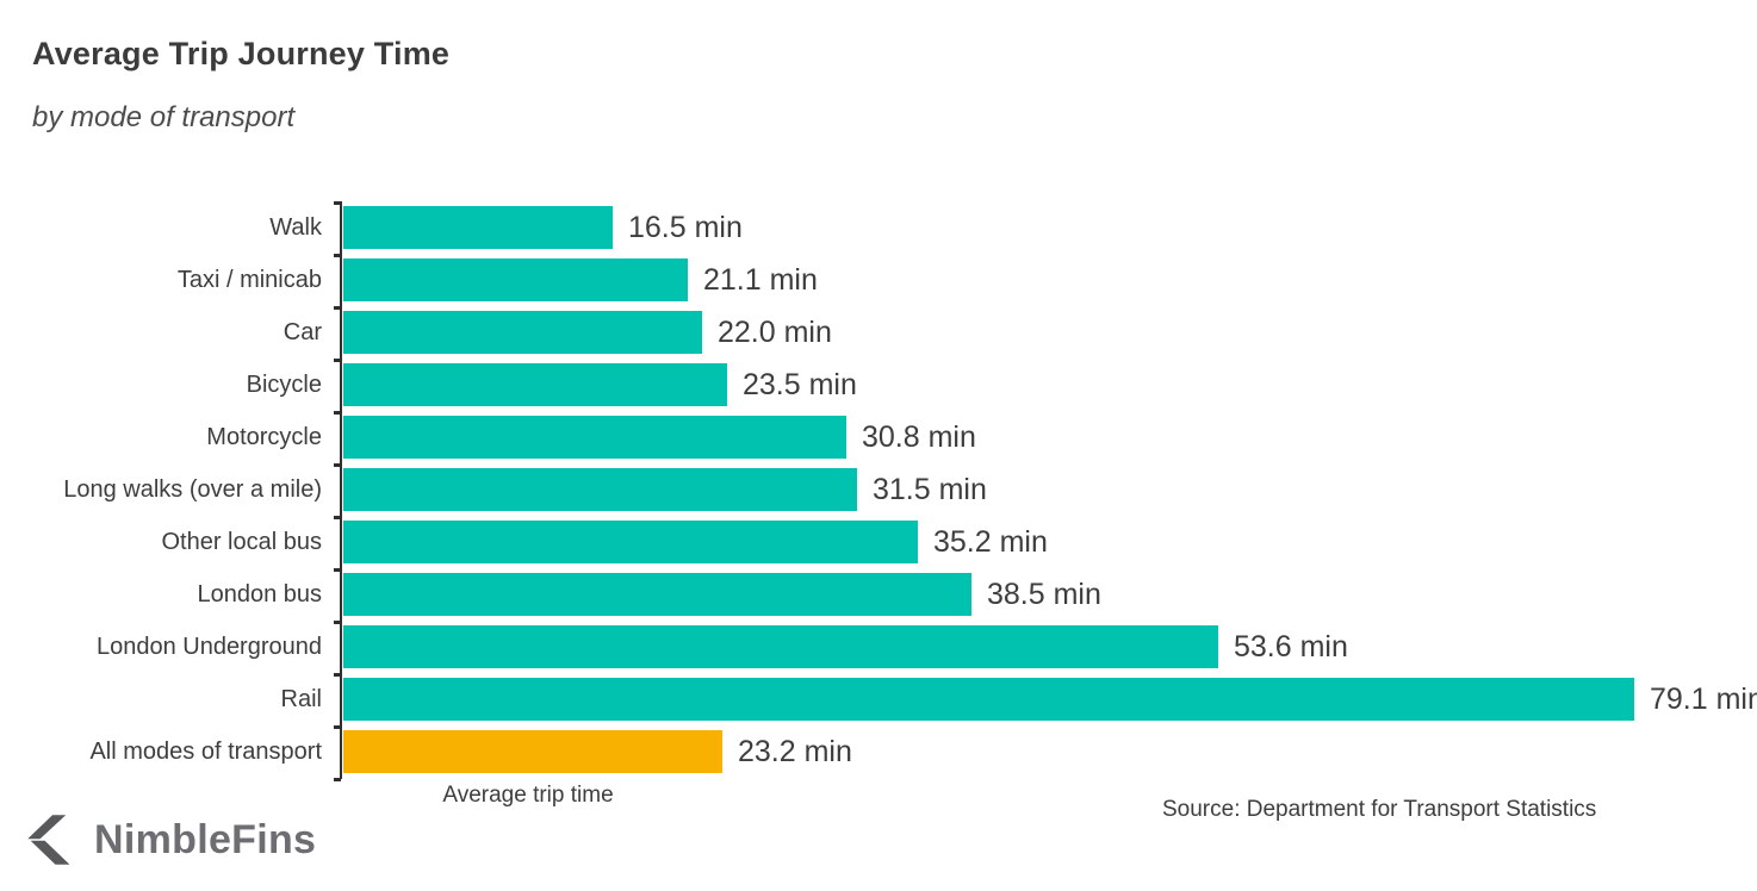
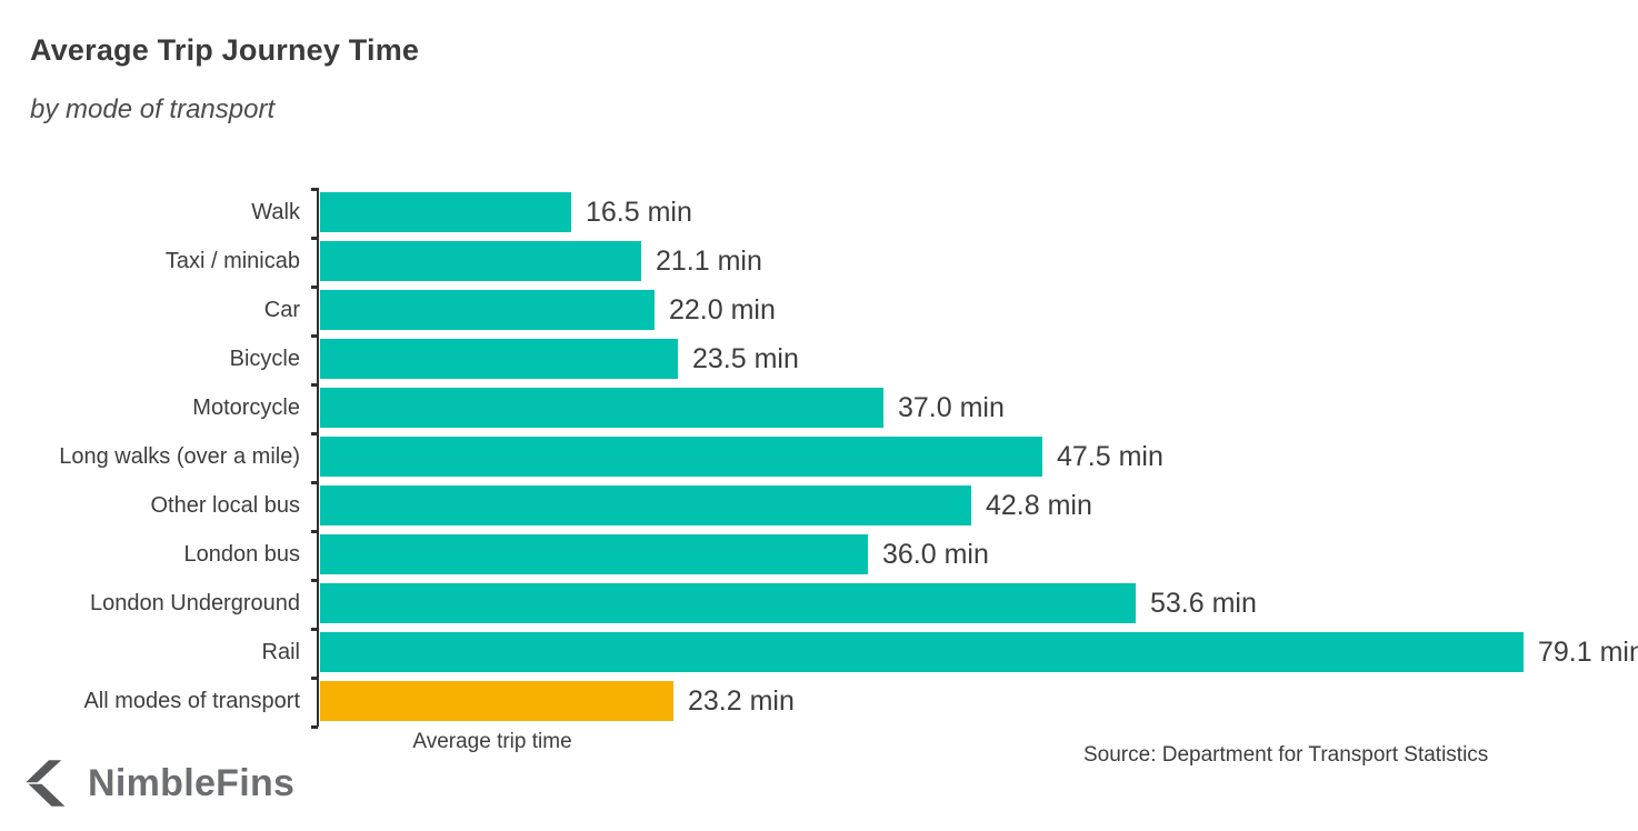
Motorcycle: 30.8 -> 37.0
Long walks (over a mile): 31.5 -> 47.5
Other local bus: 35.2 -> 42.8
London bus: 38.5 -> 36.0
